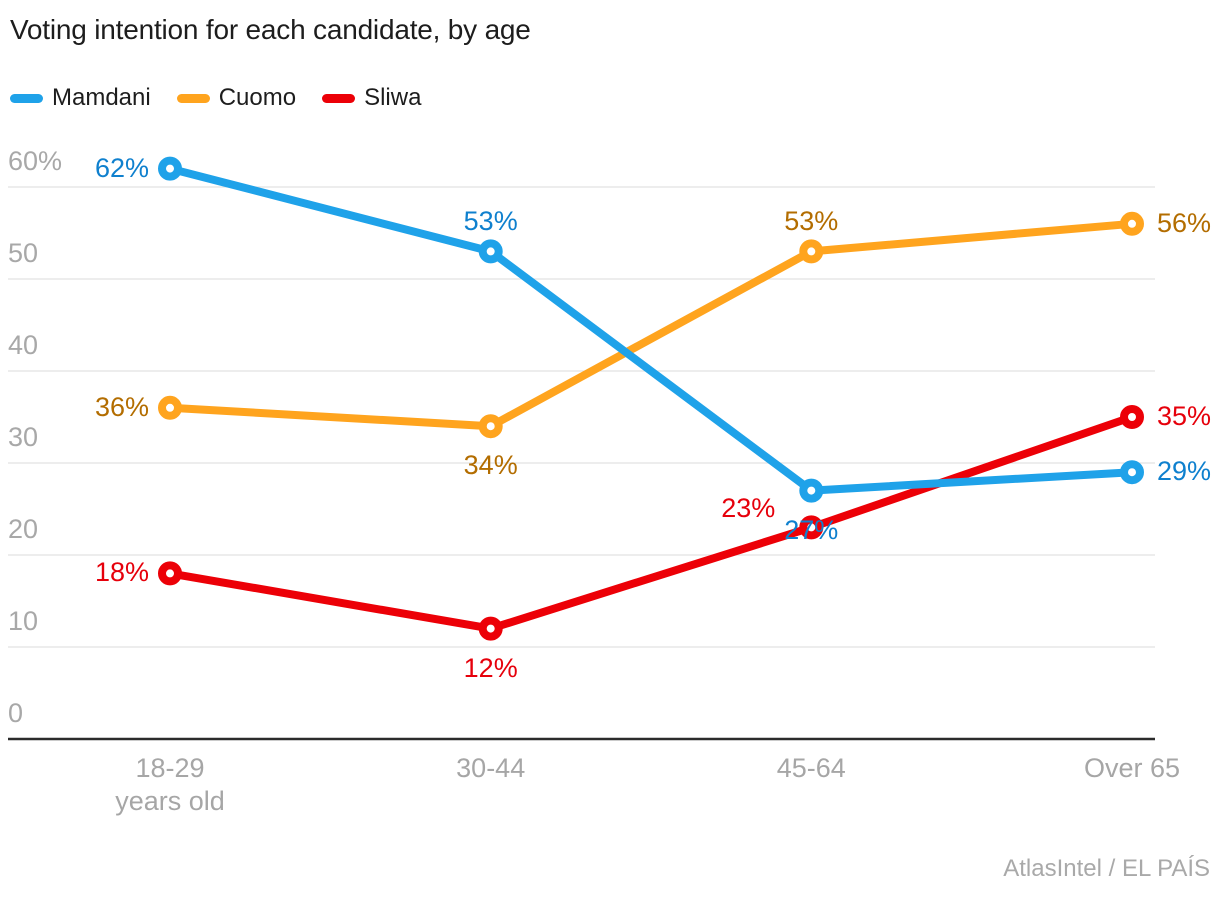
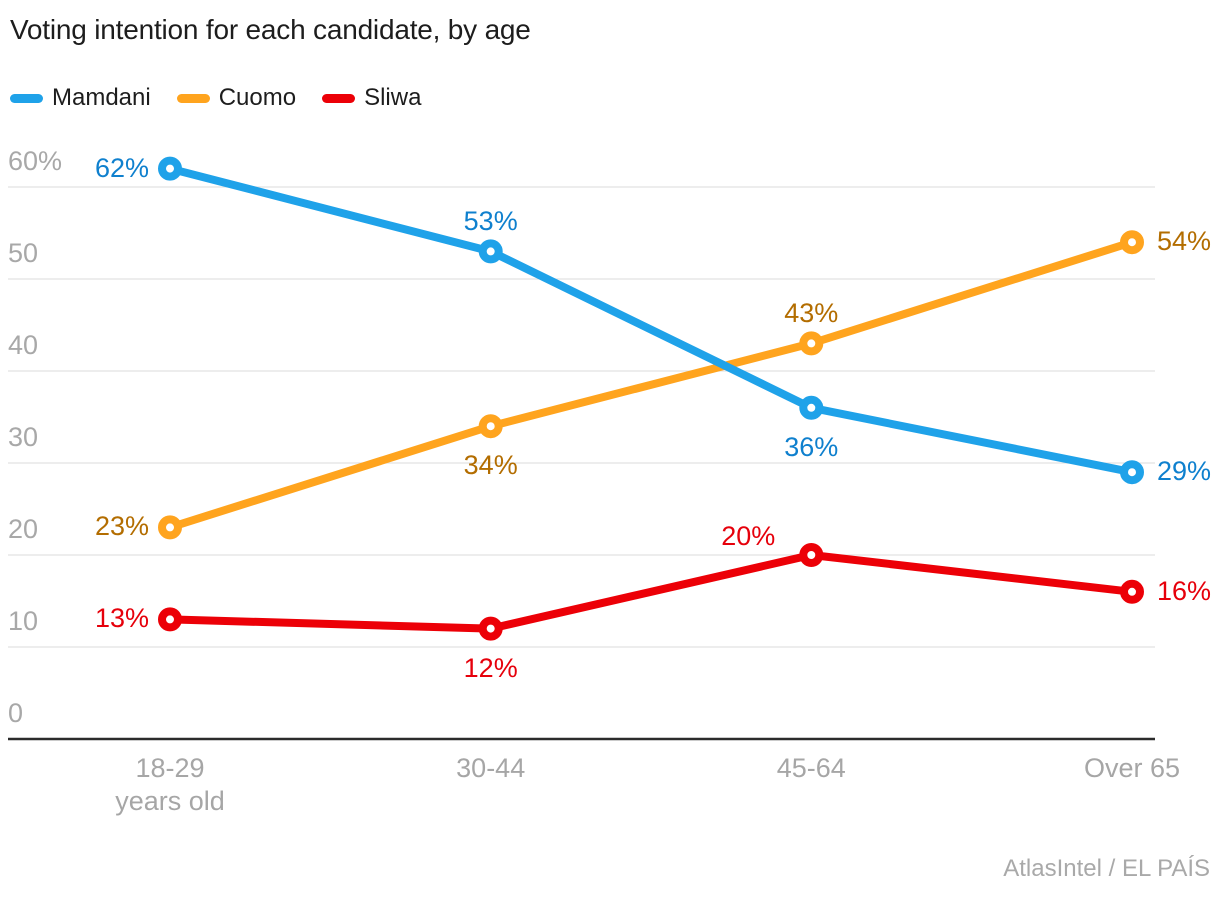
Cuomo/18-29 years old: 36% -> 23%
Sliwa/18-29 years old: 18% -> 13%
Mamdani/45-64: 27% -> 36%
Cuomo/45-64: 53% -> 43%
Sliwa/45-64: 23% -> 20%
Cuomo/Over 65: 56% -> 54%
Sliwa/Over 65: 35% -> 16%
